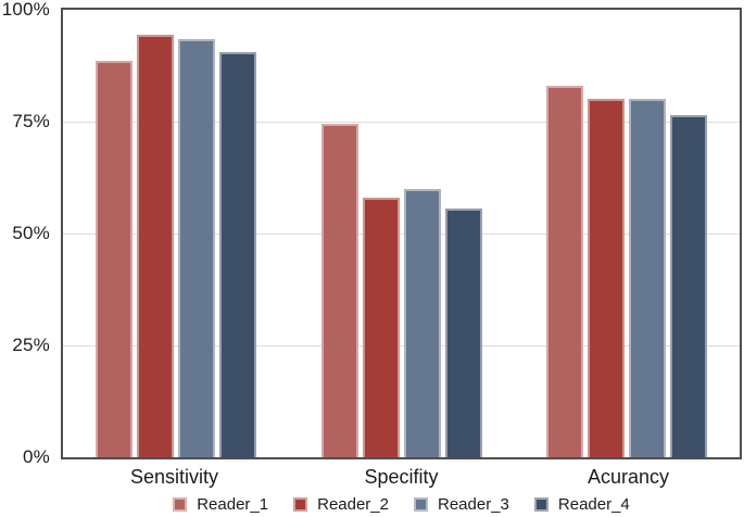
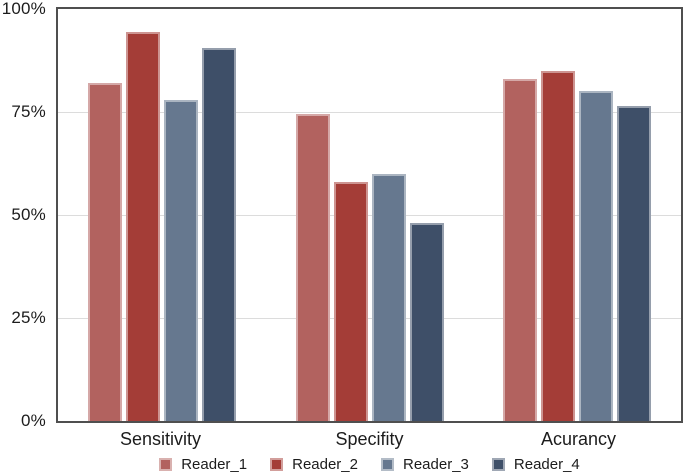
Reader_1/Sensitivity: 88% -> 82%
Reader_3/Sensitivity: 94% -> 78%
Reader_4/Specifity: 56% -> 48%
Reader_2/Acurancy: 80% -> 85%
